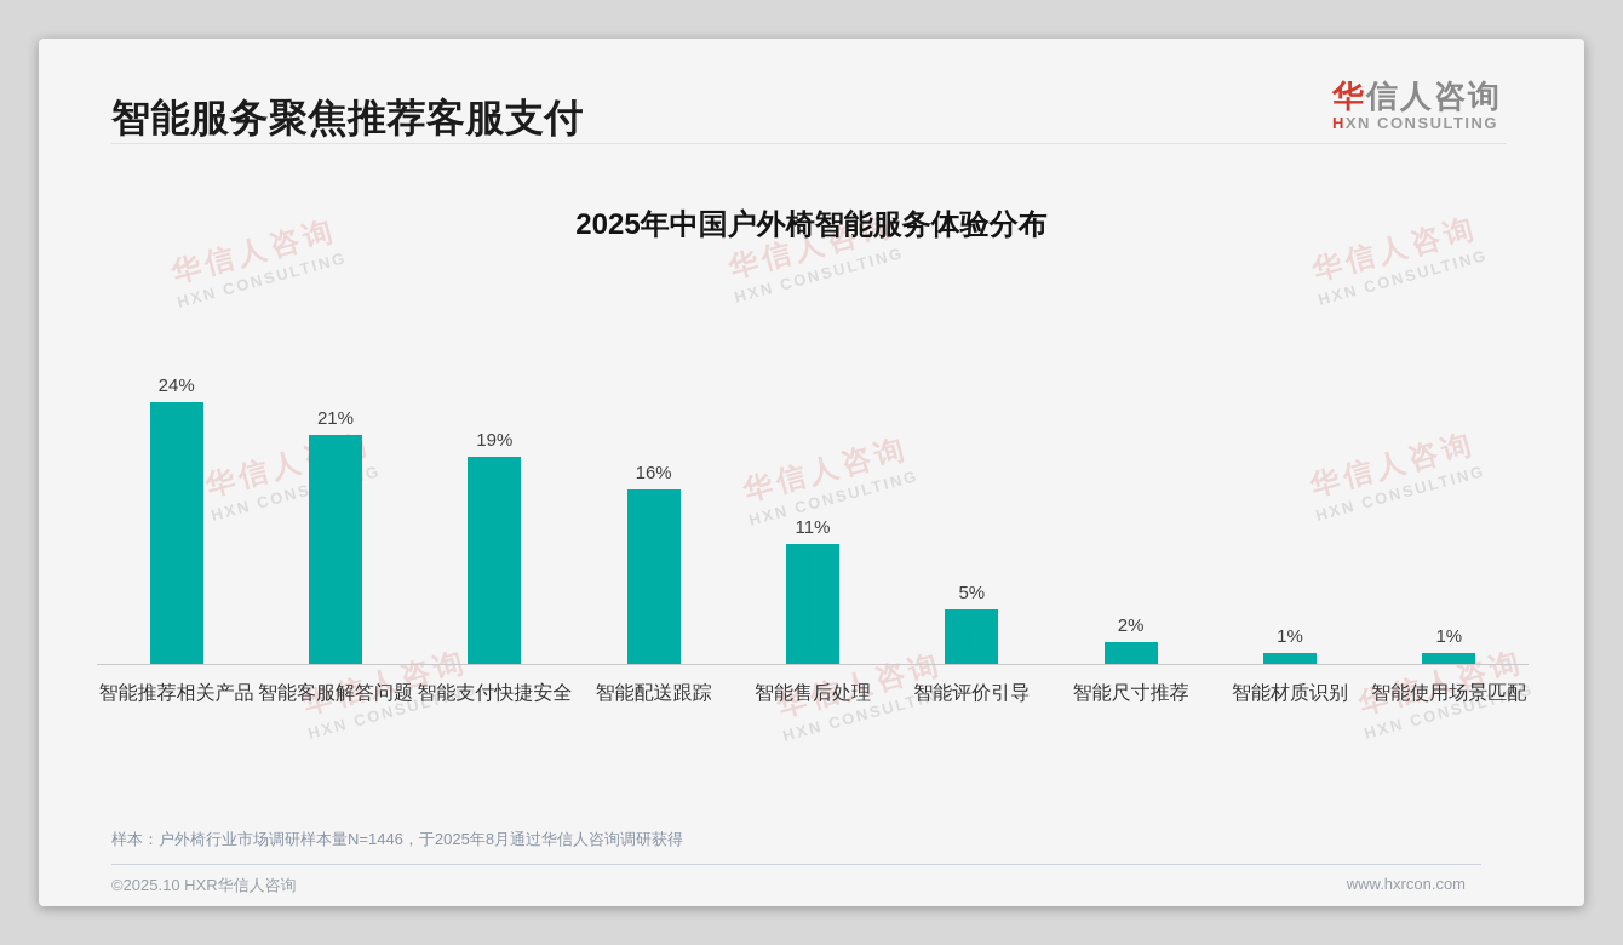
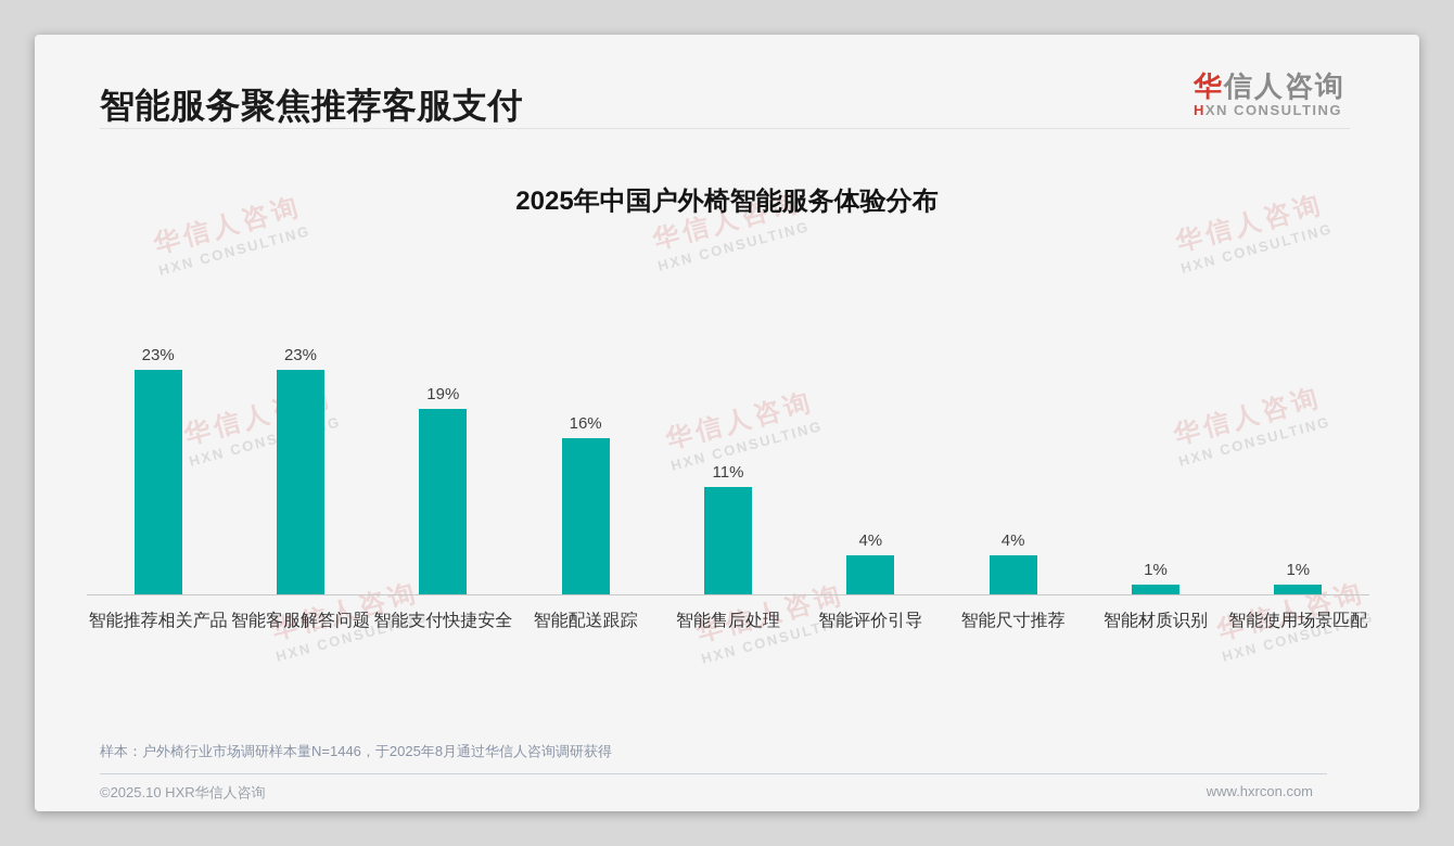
智能推荐相关产品: 24% -> 23%
智能客服解答问题: 21% -> 23%
智能评价引导: 5% -> 4%
智能尺寸推荐: 2% -> 4%
